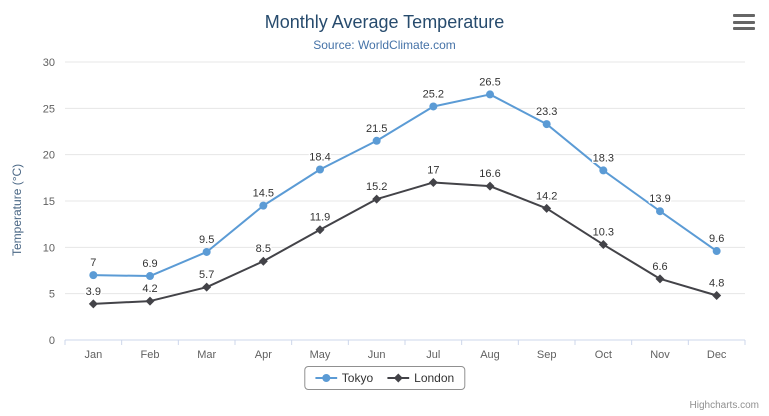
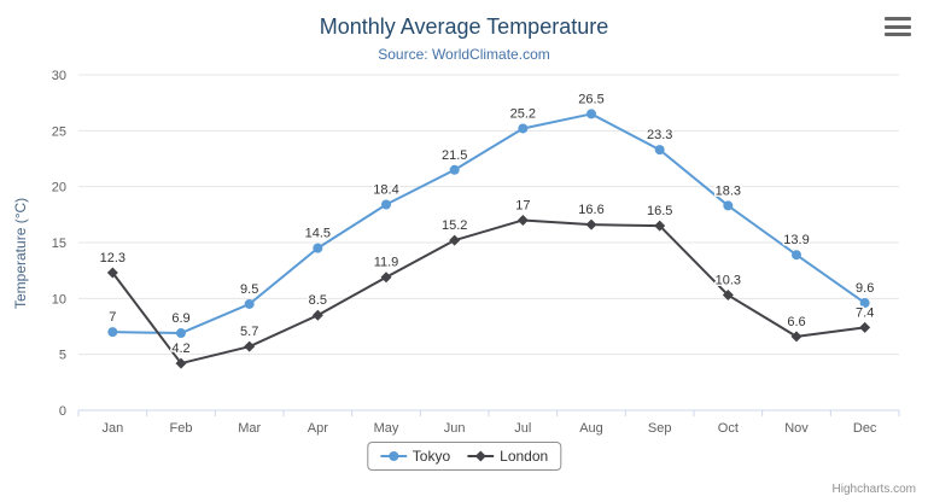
London/Jan: 3.9 -> 12.3
London/Sep: 14.2 -> 16.5
London/Dec: 4.8 -> 7.4
